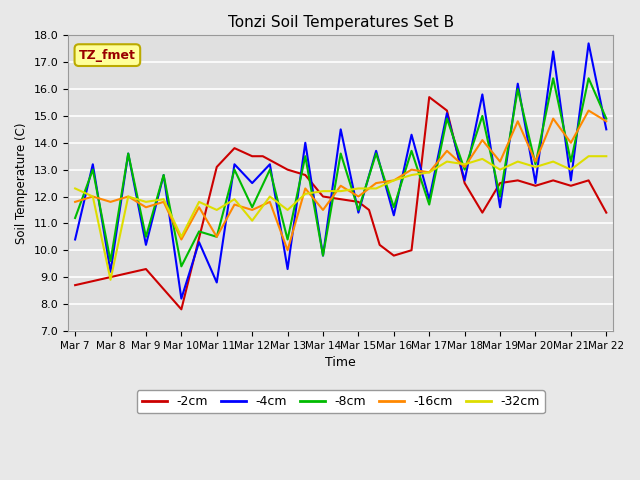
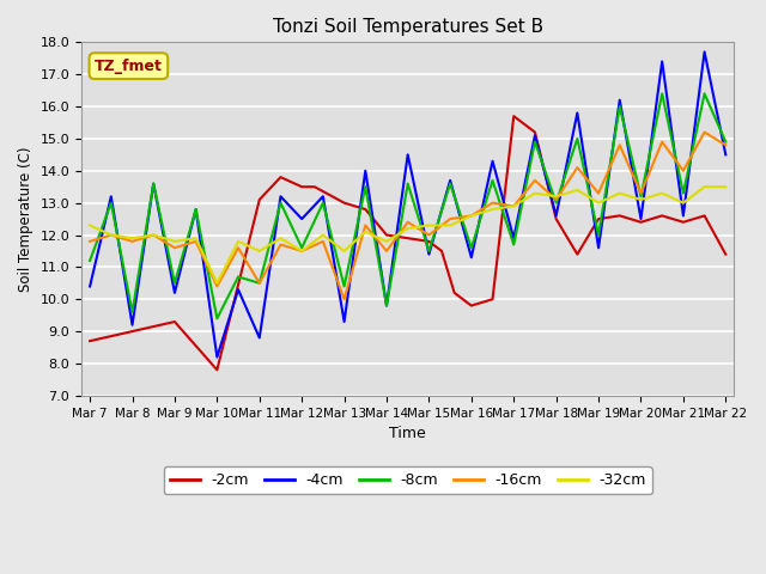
-32cm/Mar 8: 8.9 -> 11.9
-32cm/Mar 12: 11.1 -> 11.5
-32cm/Mar 14: 12.2 -> 11.8
